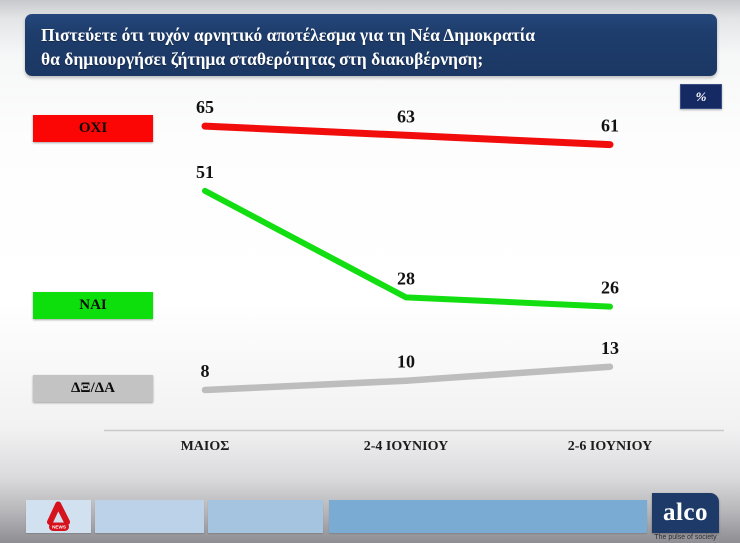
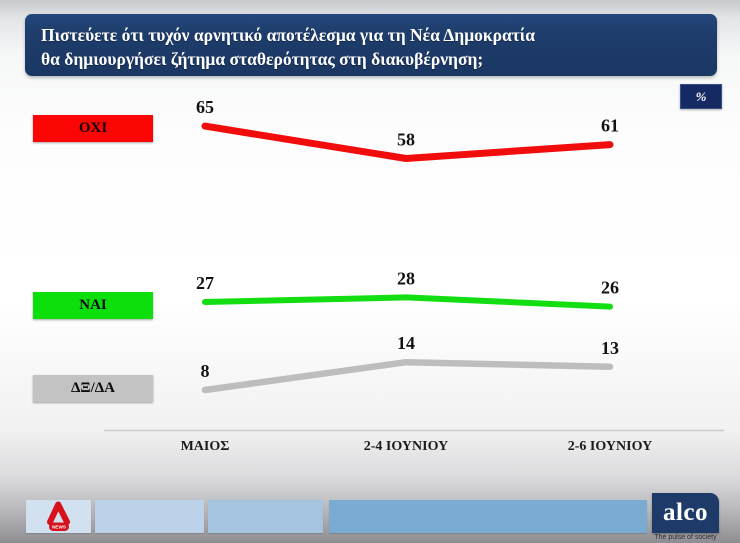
ΝΑΙ/ΜΑΙΟΣ: 51 -> 27
ΟΧΙ/2-4 ΙΟΥΝΙΟΥ: 63 -> 58
ΔΞ/ΔΑ/2-4 ΙΟΥΝΙΟΥ: 10 -> 14
